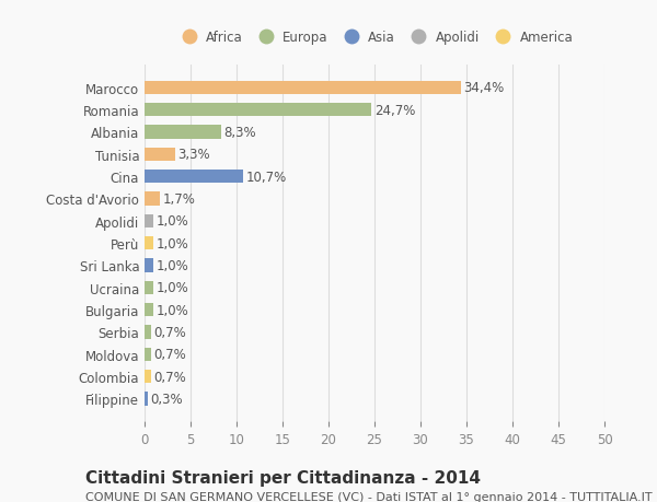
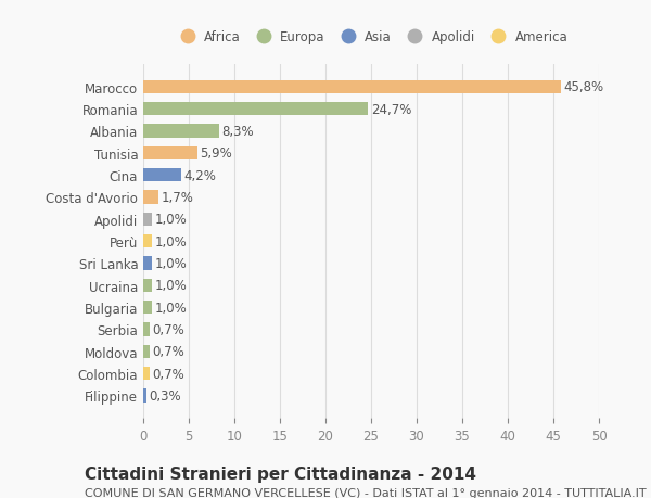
Marocco: 34,4% -> 45,8%
Tunisia: 3,3% -> 5,9%
Cina: 10,7% -> 4,2%
